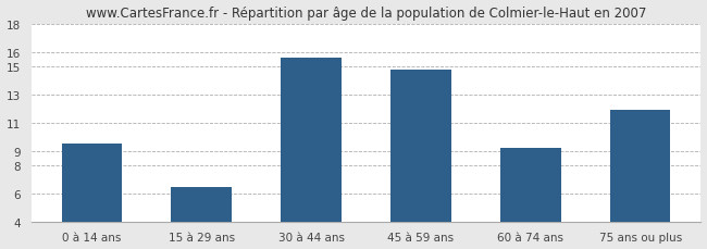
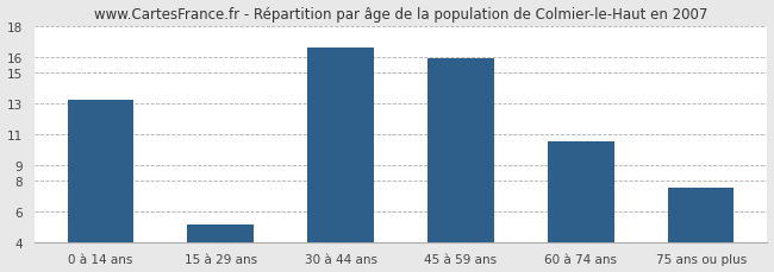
0 à 14 ans: 9.5 -> 13.2
15 à 29 ans: 6.4 -> 5.1
30 à 44 ans: 15.6 -> 16.6
45 à 59 ans: 14.7 -> 15.9
60 à 74 ans: 9.2 -> 10.5
75 ans ou plus: 11.9 -> 7.5
